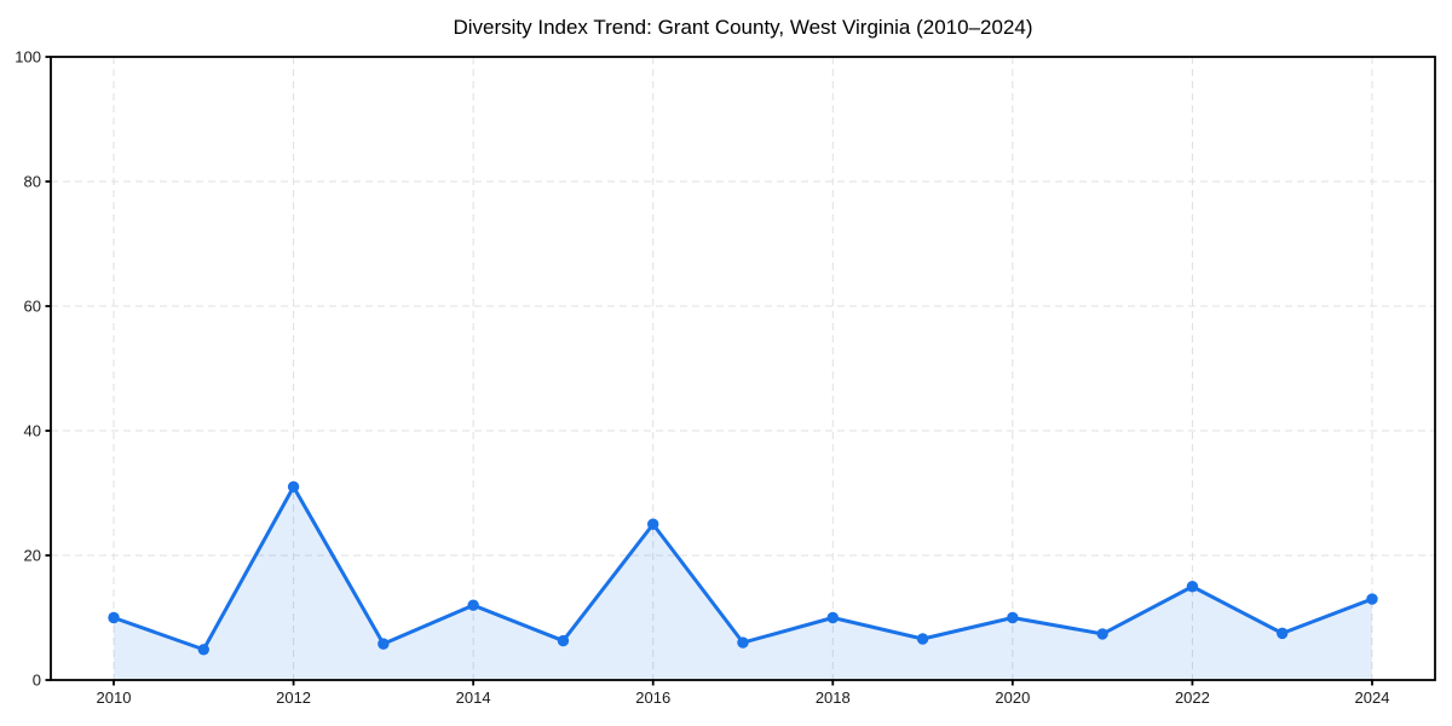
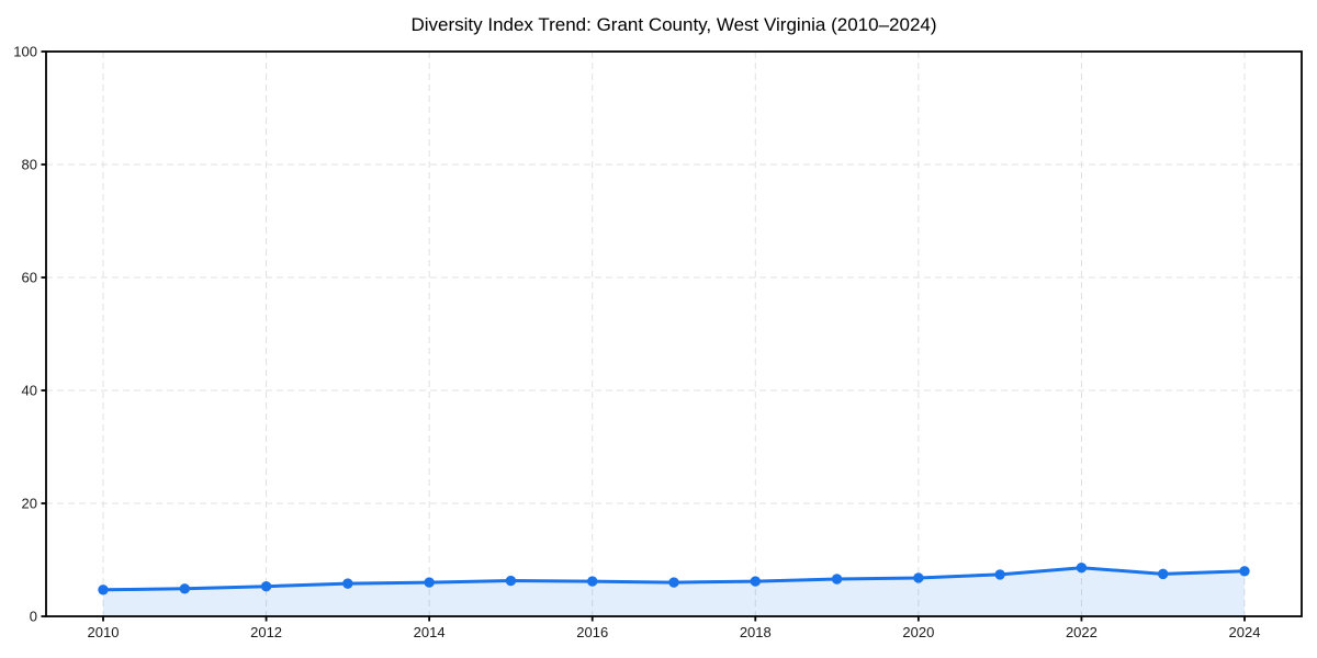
2010: 10 -> 5
2012: 31 -> 5
2014: 12 -> 6
2016: 25 -> 6
2018: 10 -> 6
2020: 10 -> 7
2022: 15 -> 9
2024: 13 -> 8
